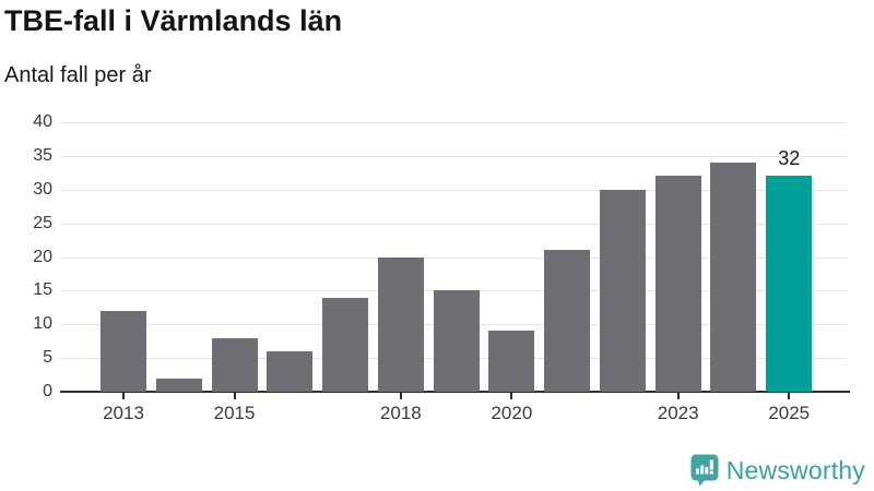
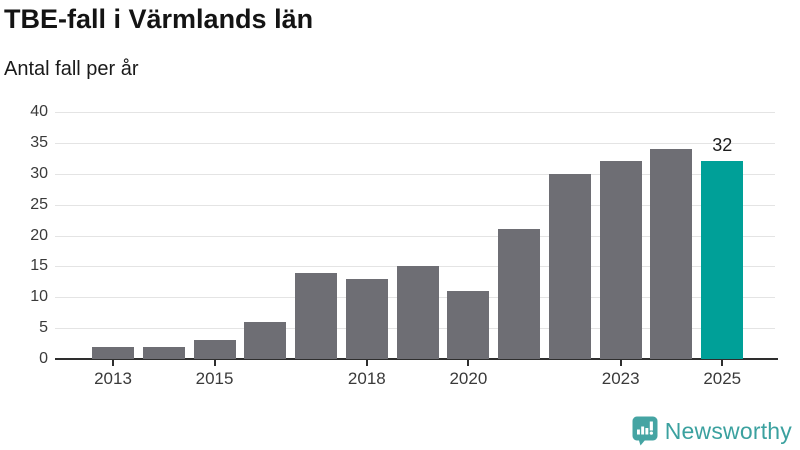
2013: 12 -> 2
2015: 8 -> 3
2018: 20 -> 13
2020: 9 -> 11
